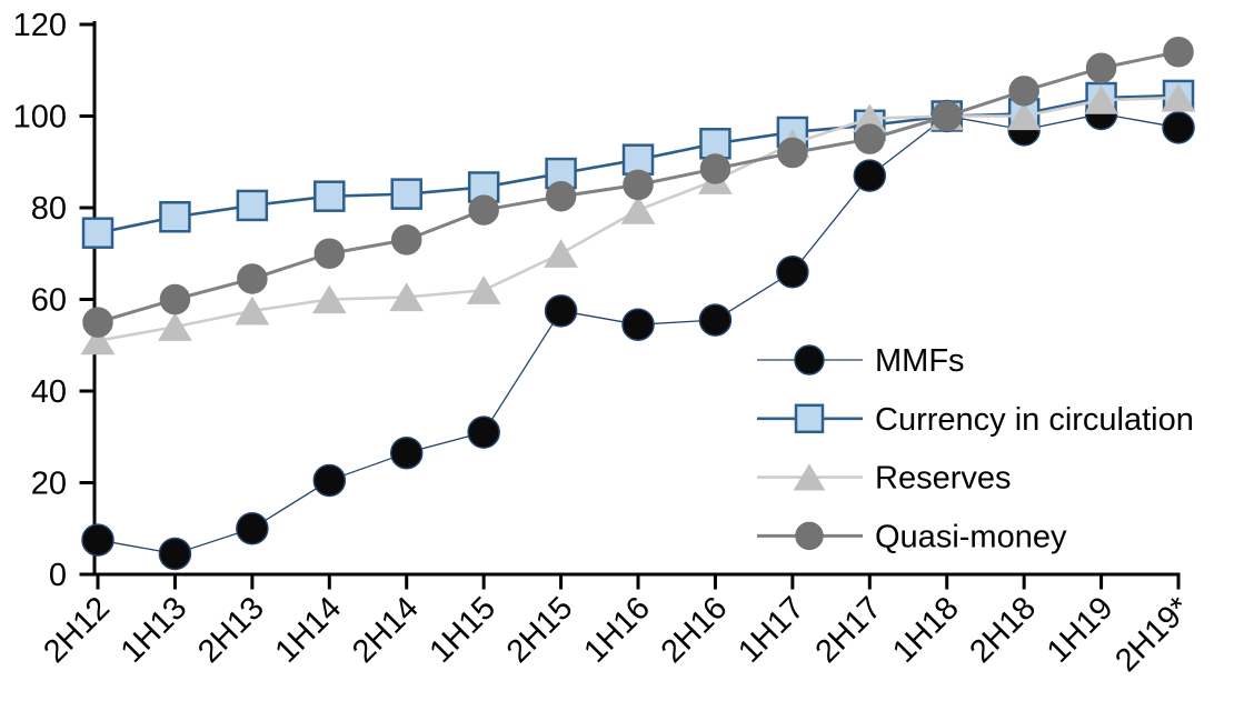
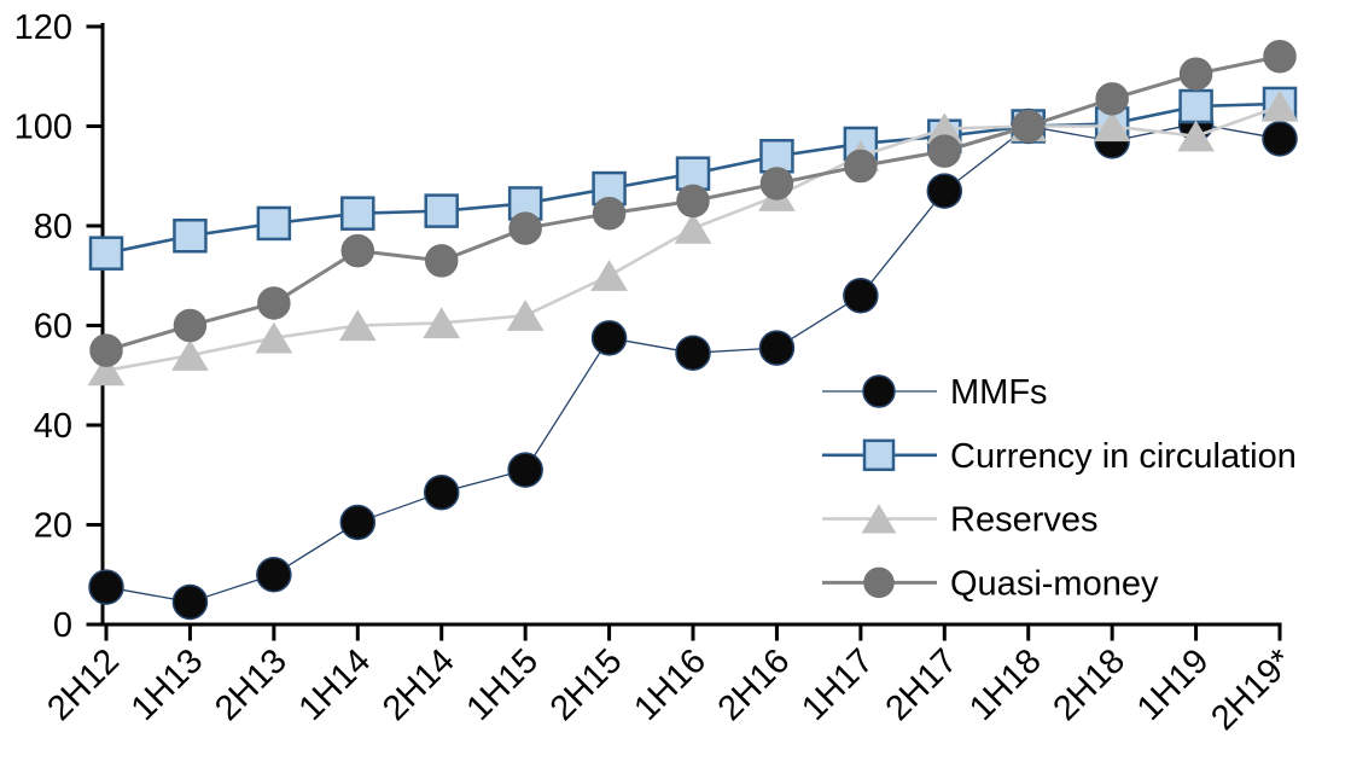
Quasi-money/1H14: 70 -> 75
Reserves/1H19: 104 -> 98
